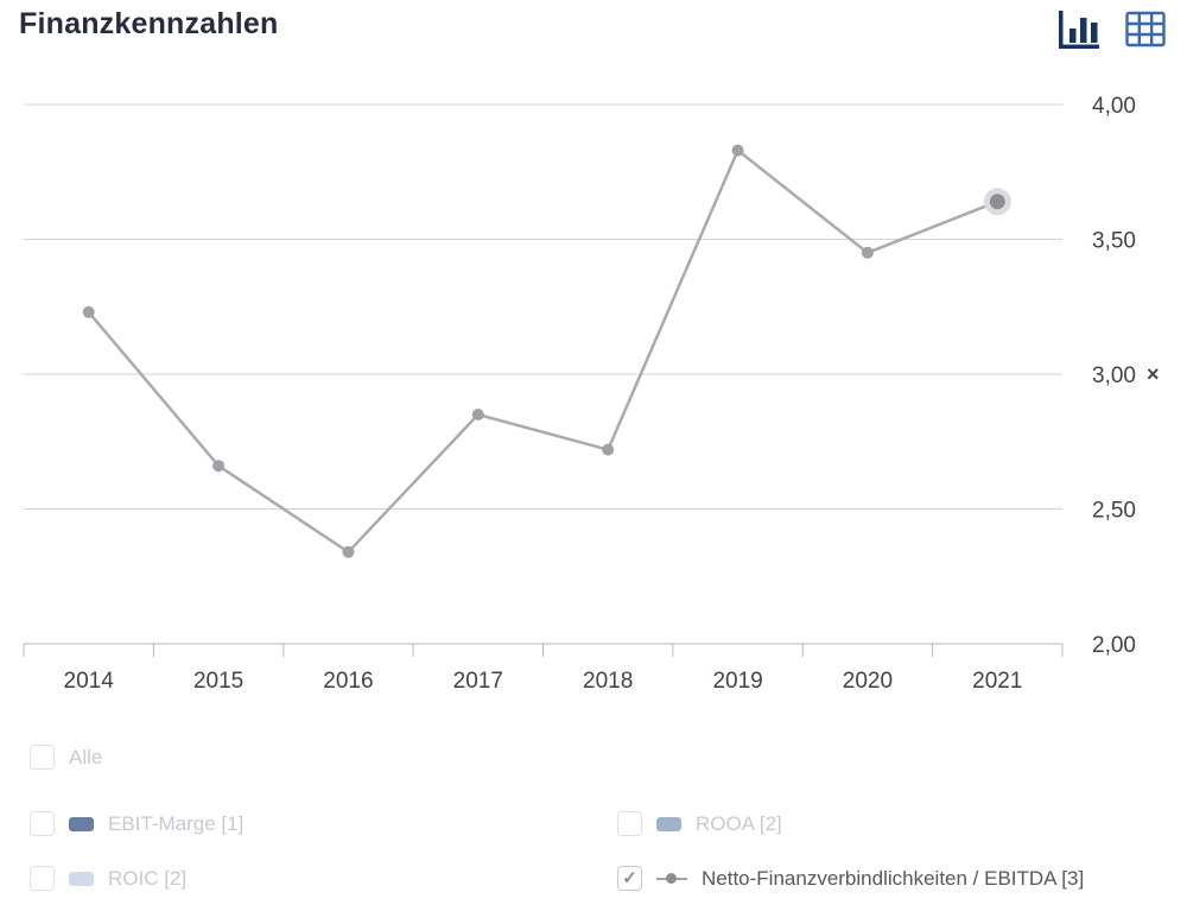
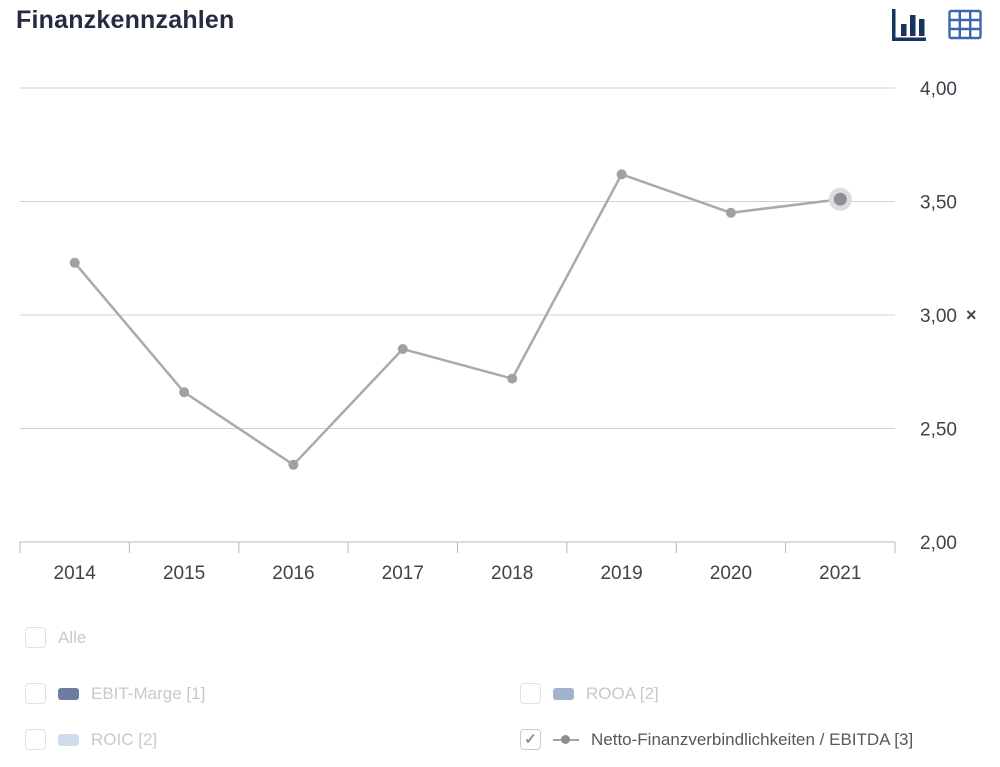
2019: 3,83 -> 3,62
2021: 3,64 -> 3,51
